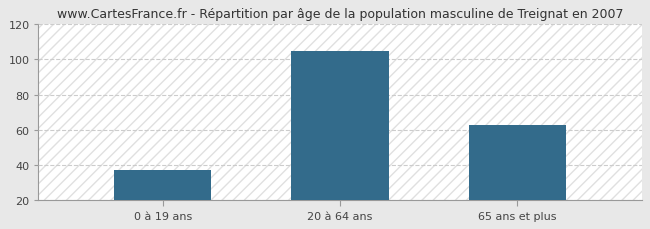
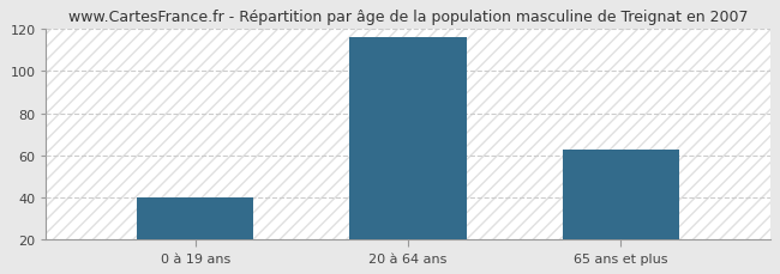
0 à 19 ans: 37 -> 40
20 à 64 ans: 105 -> 116
